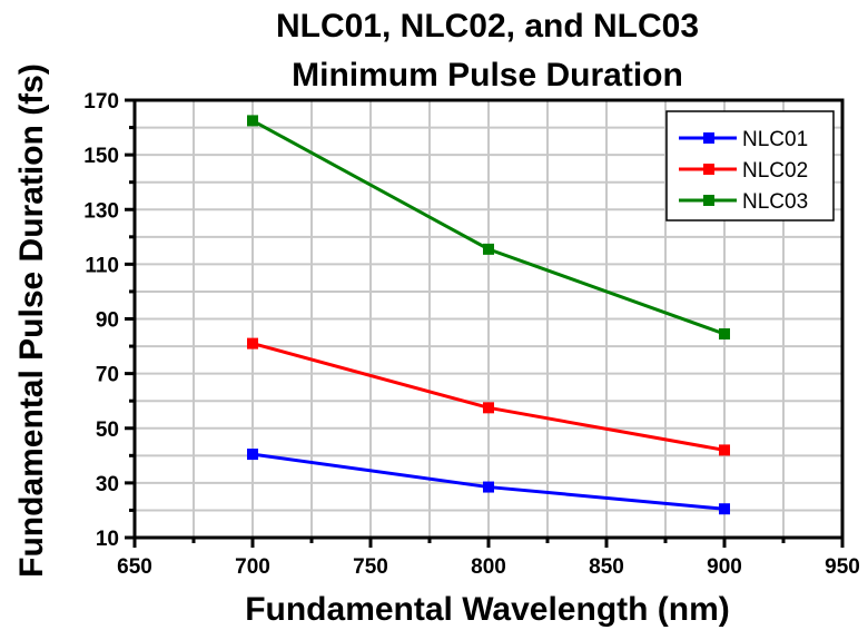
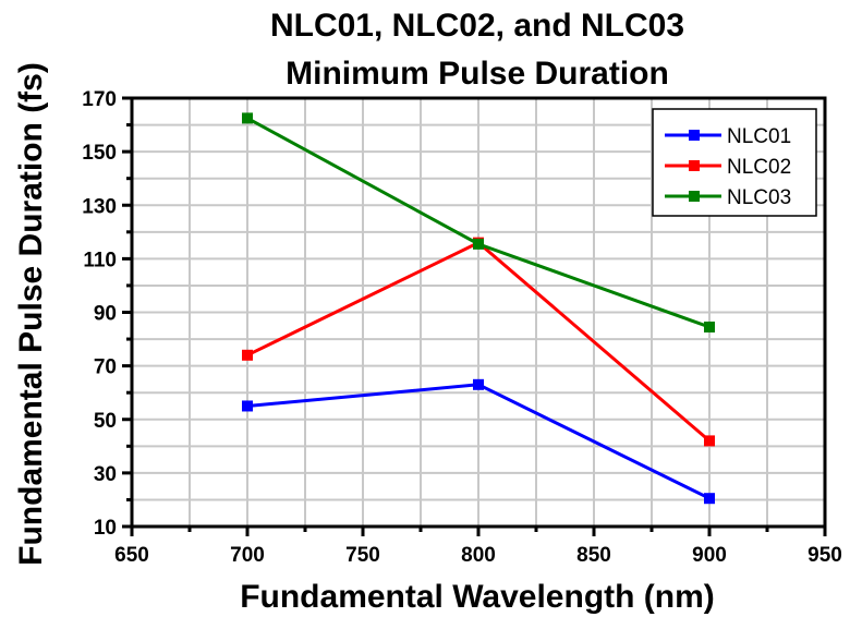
NLC01/700: 40 -> 55
NLC02/700: 81 -> 74
NLC01/800: 28 -> 63
NLC02/800: 58 -> 116
